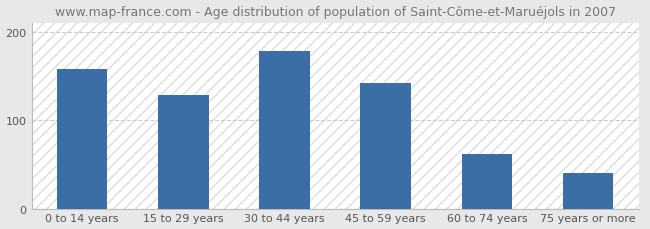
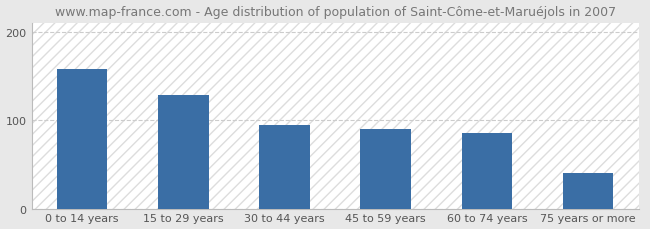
30 to 44 years: 178 -> 94
45 to 59 years: 142 -> 90
60 to 74 years: 62 -> 86
